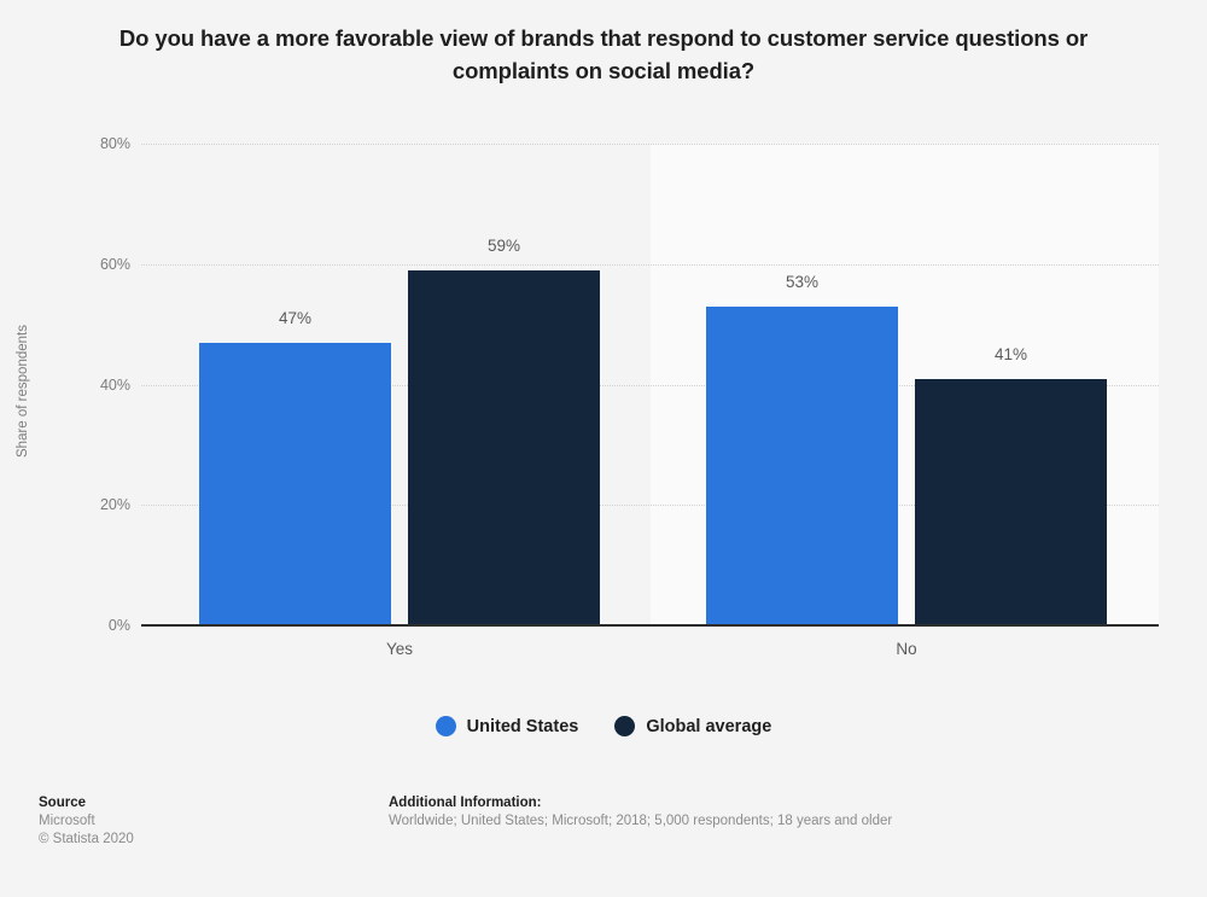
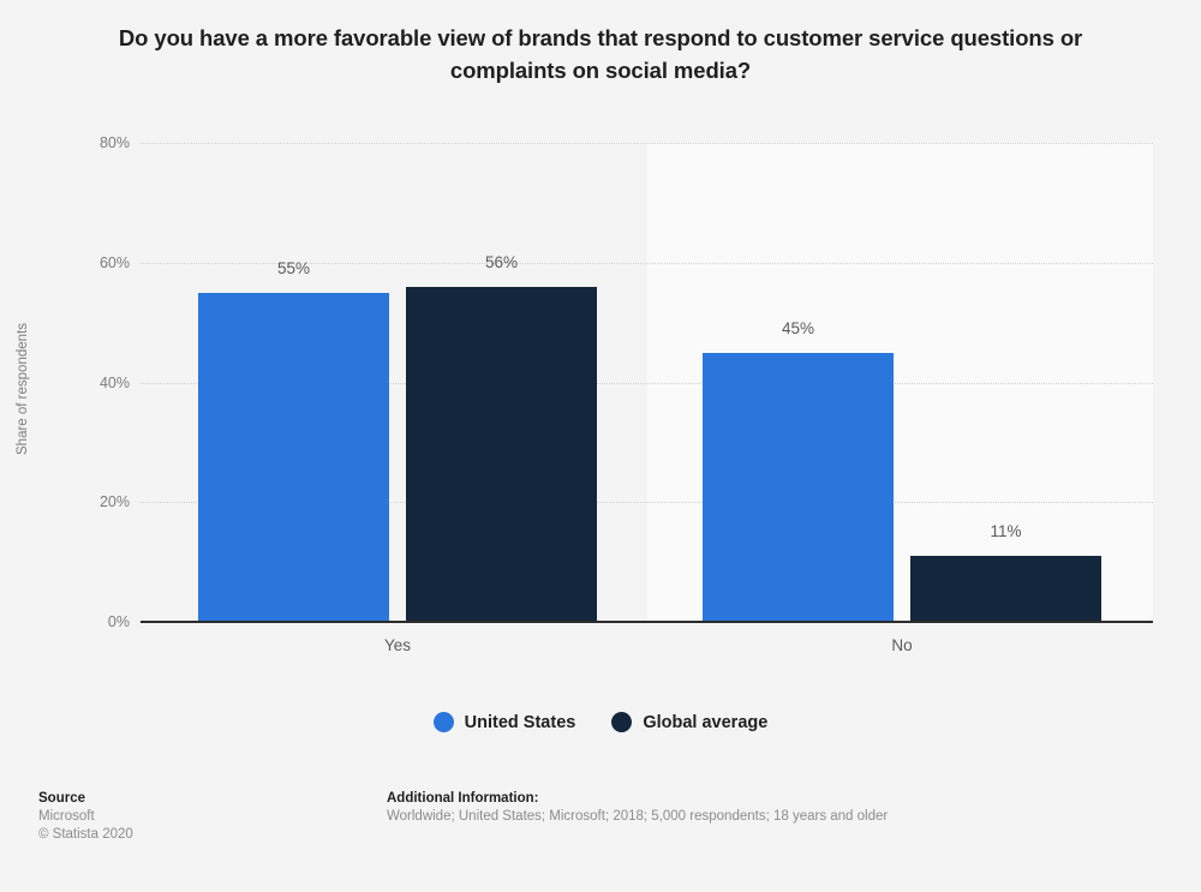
United States/Yes: 47% -> 55%
Global average/Yes: 59% -> 56%
United States/No: 53% -> 45%
Global average/No: 41% -> 11%
